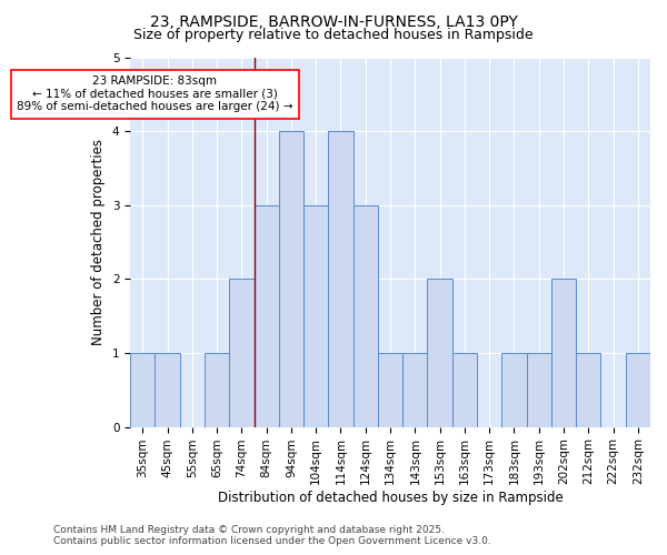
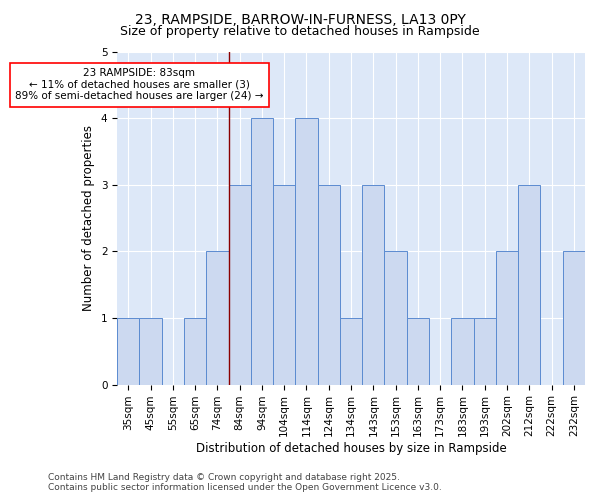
143sqm: 1 -> 3
212sqm: 1 -> 3
232sqm: 1 -> 2
